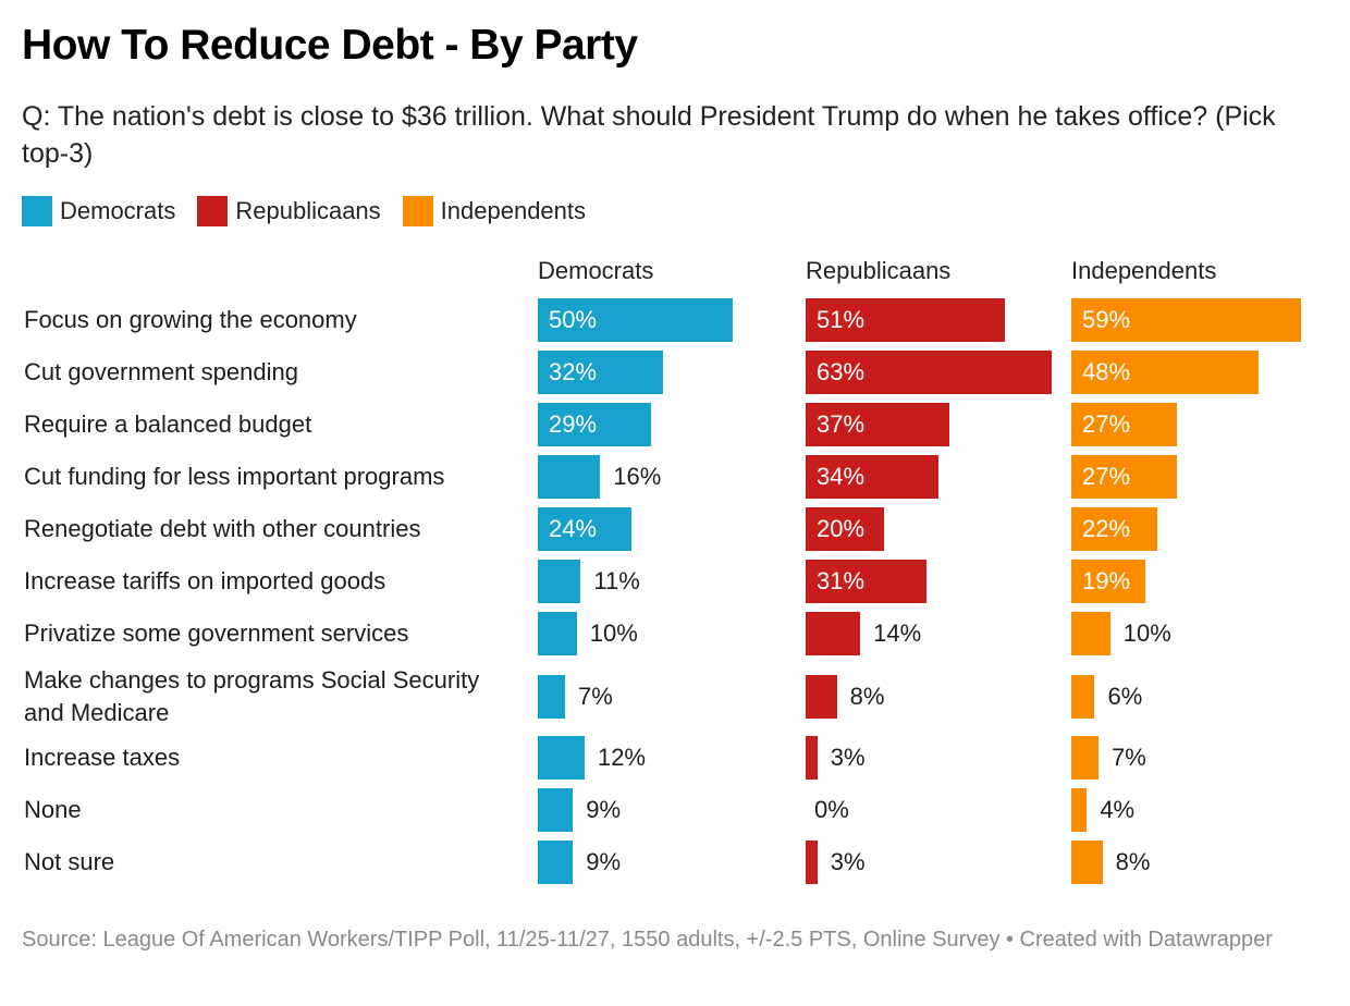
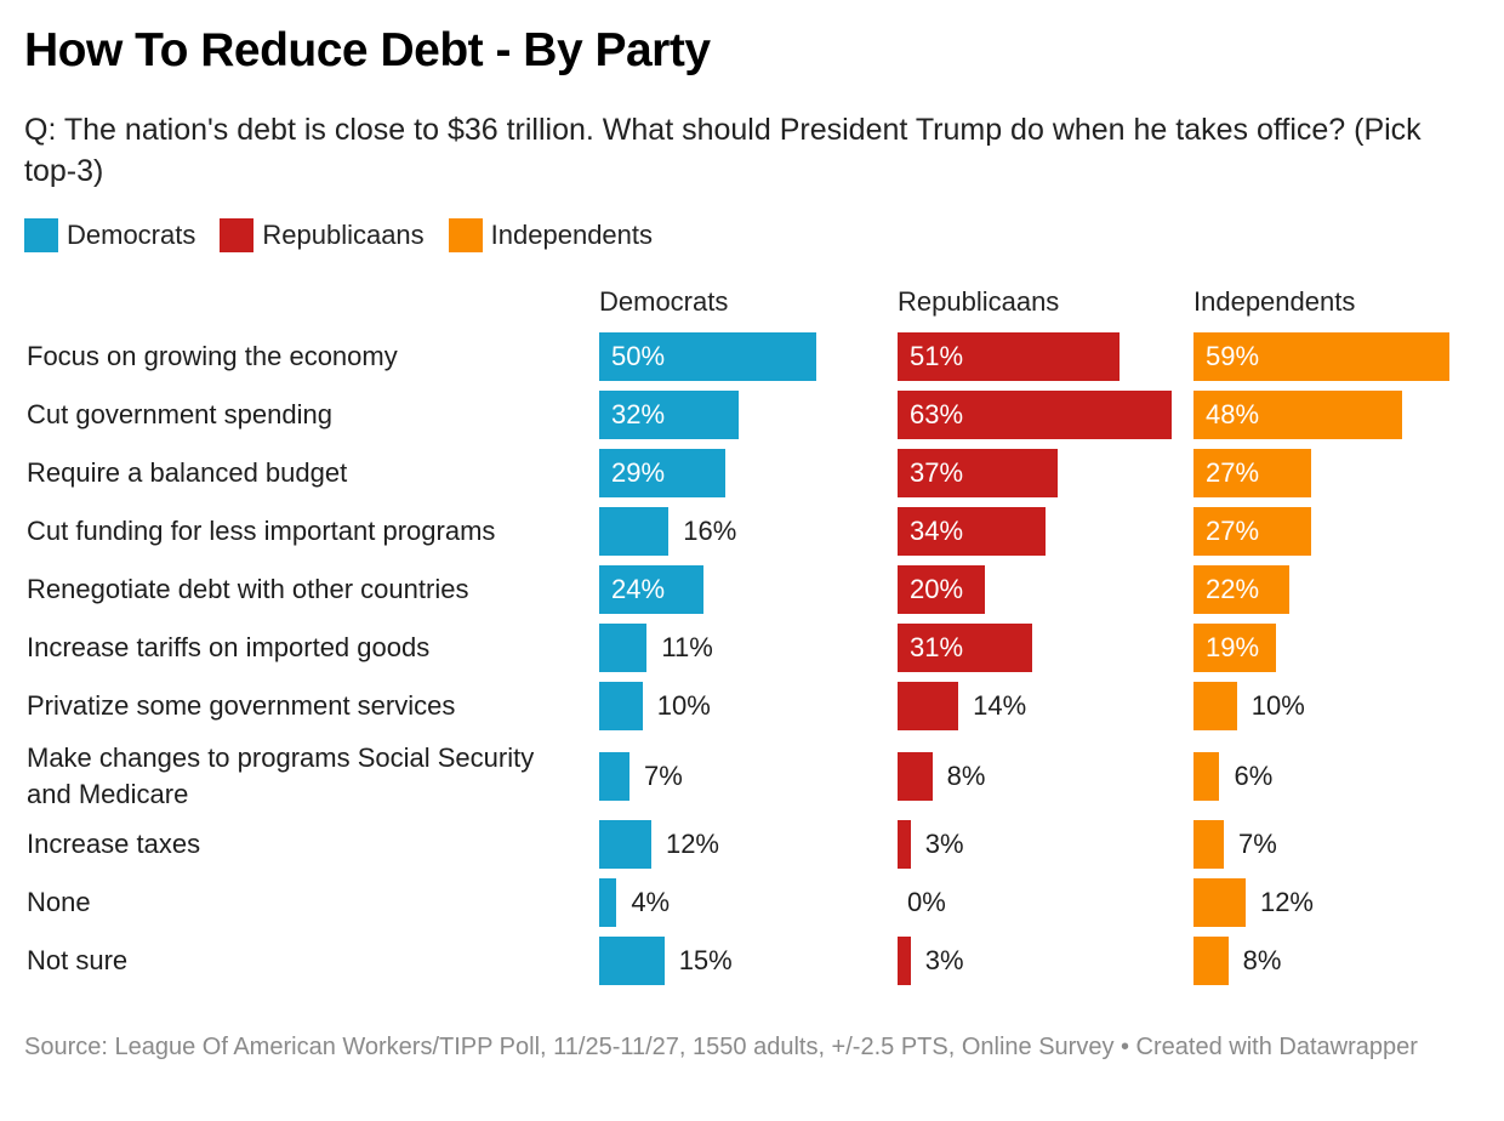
Democrats/None: 9% -> 4%
Independents/None: 4% -> 12%
Democrats/Not sure: 9% -> 15%
